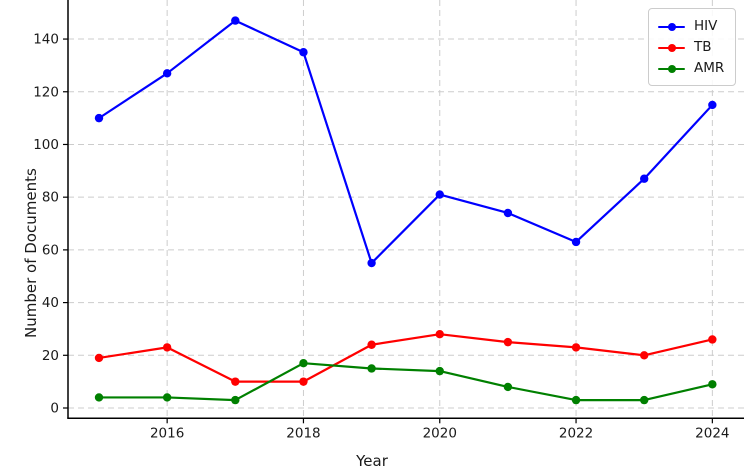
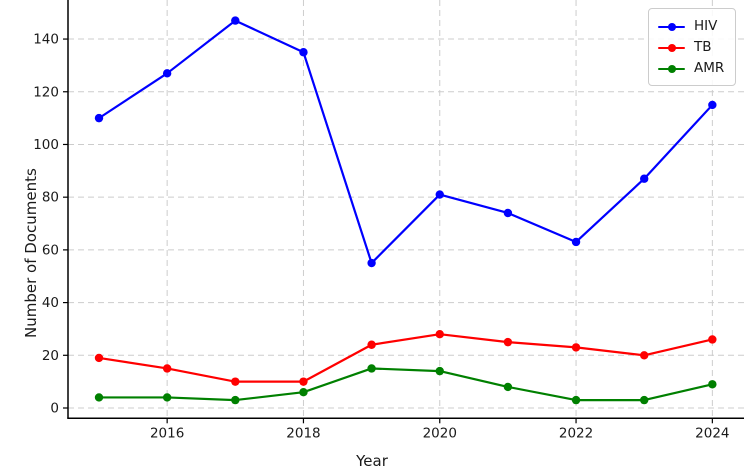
TB/2016: 23 -> 15
AMR/2018: 17 -> 6
